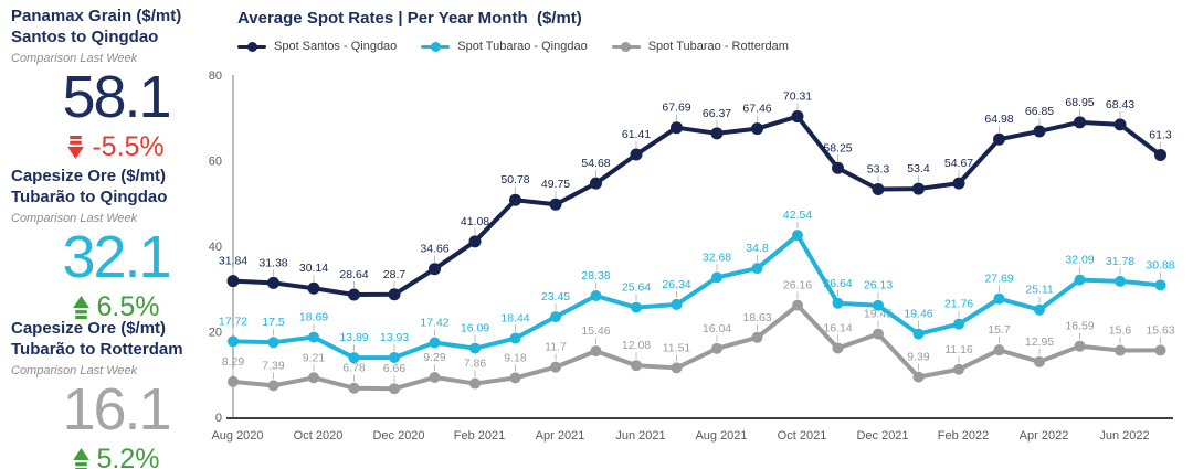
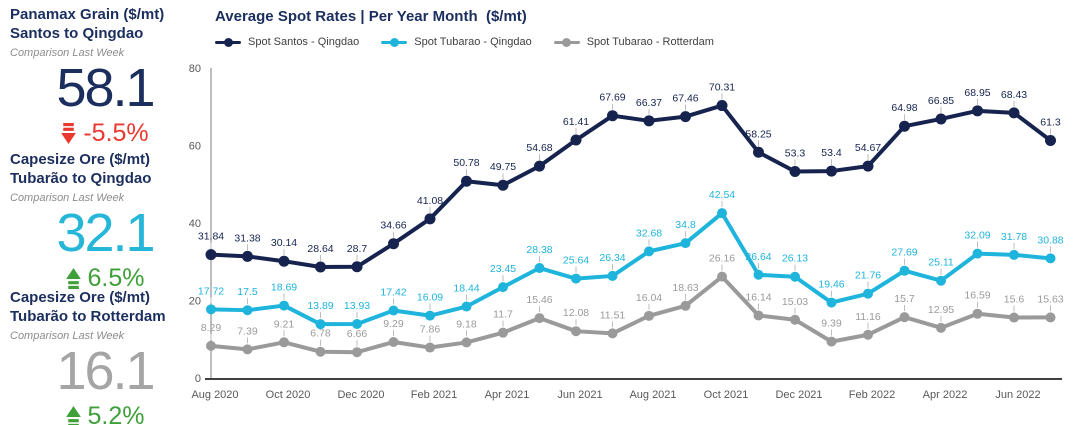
Spot Tubarao - Rotterdam/Dec 2021: 19.45 -> 15.03
